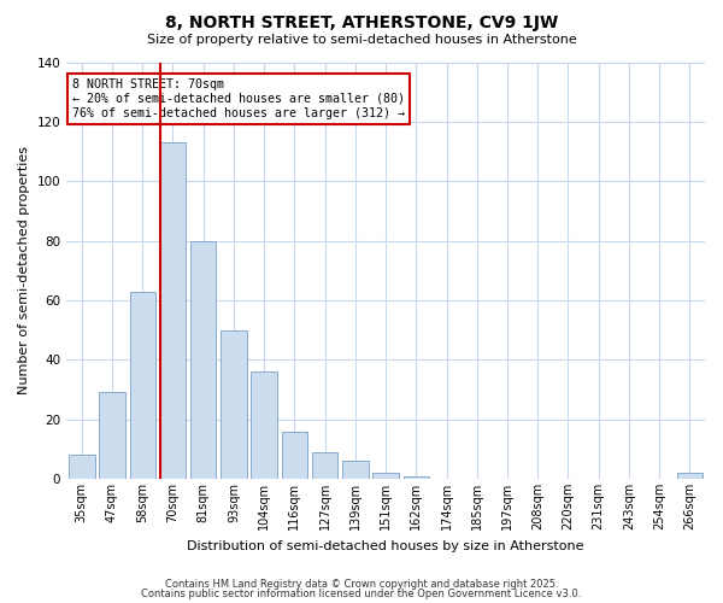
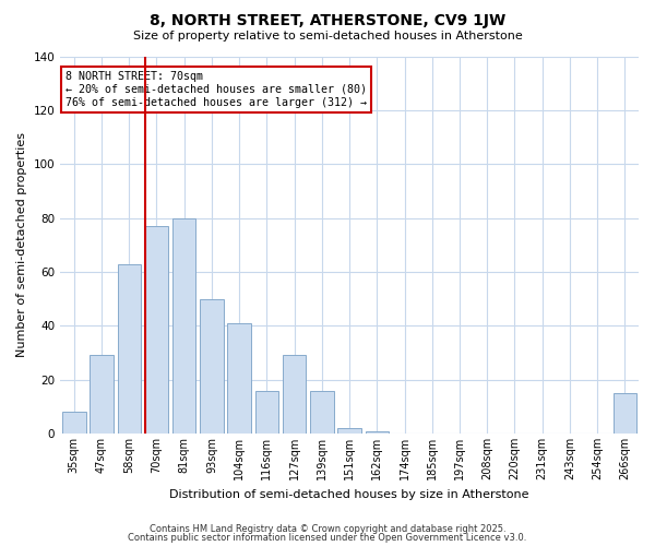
70sqm: 113 -> 77
104sqm: 36 -> 41
127sqm: 9 -> 29
139sqm: 6 -> 16
266sqm: 2 -> 15
